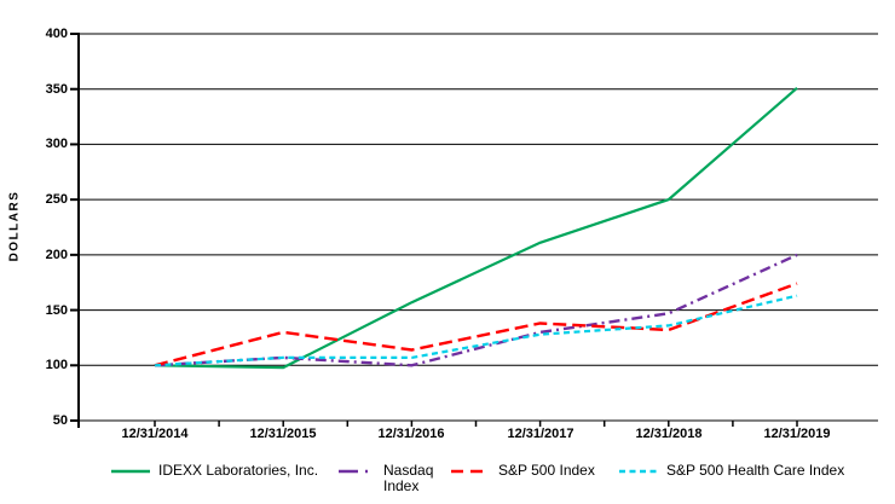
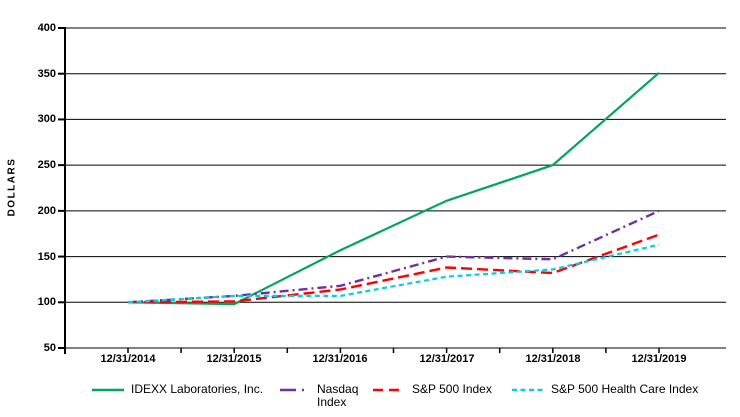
S&P 500 Index/12/31/2015: 130 -> 100
Nasdaq Index/12/31/2016: 100 -> 120
Nasdaq Index/12/31/2017: 130 -> 150
